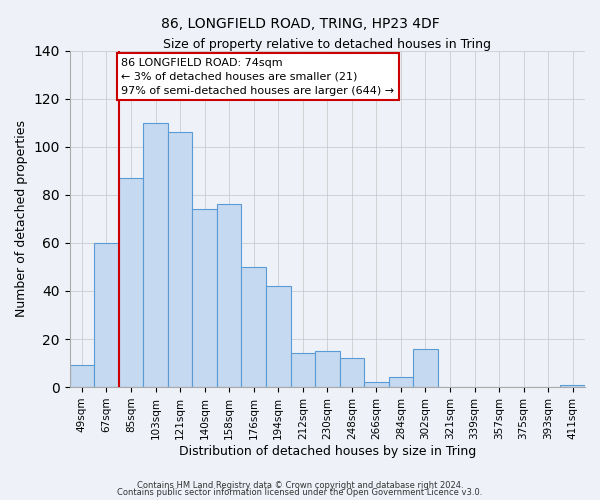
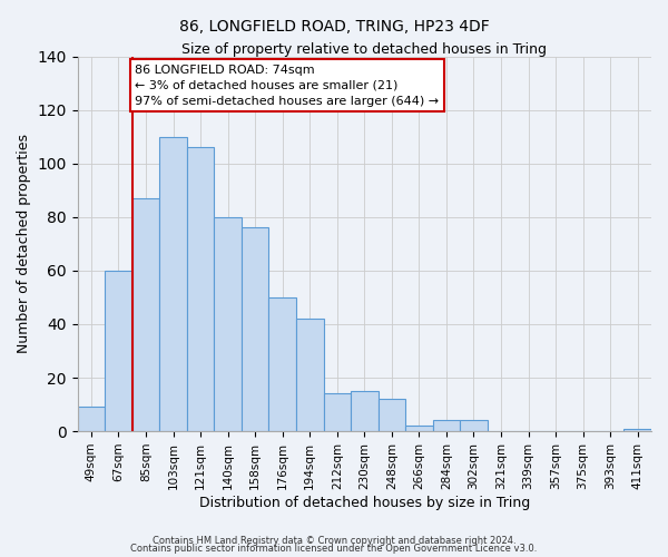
140sqm: 74 -> 80
302sqm: 16 -> 4
